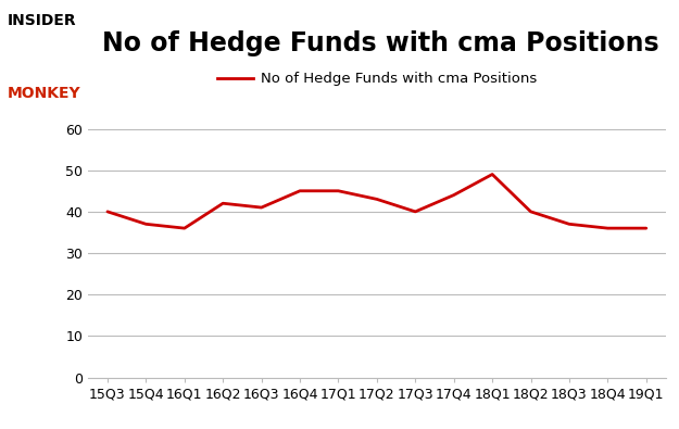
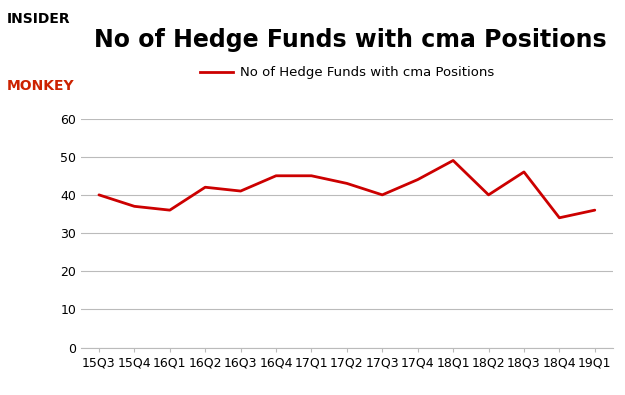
18Q3: 37 -> 46
18Q4: 36 -> 34
